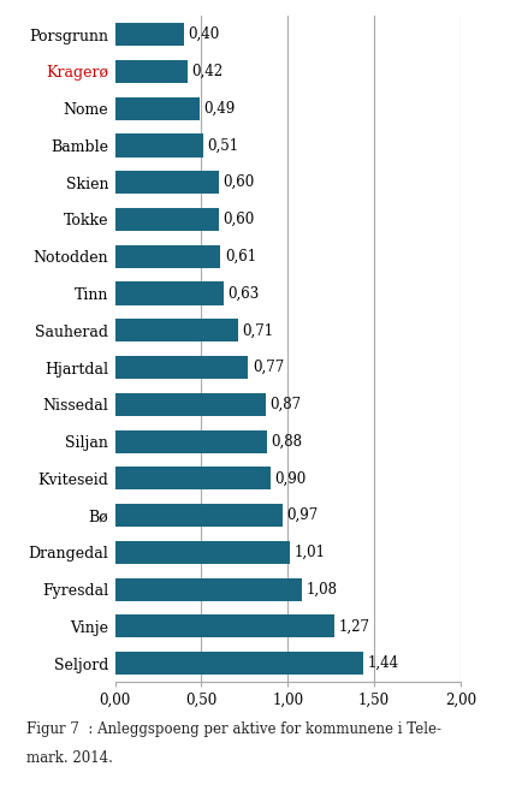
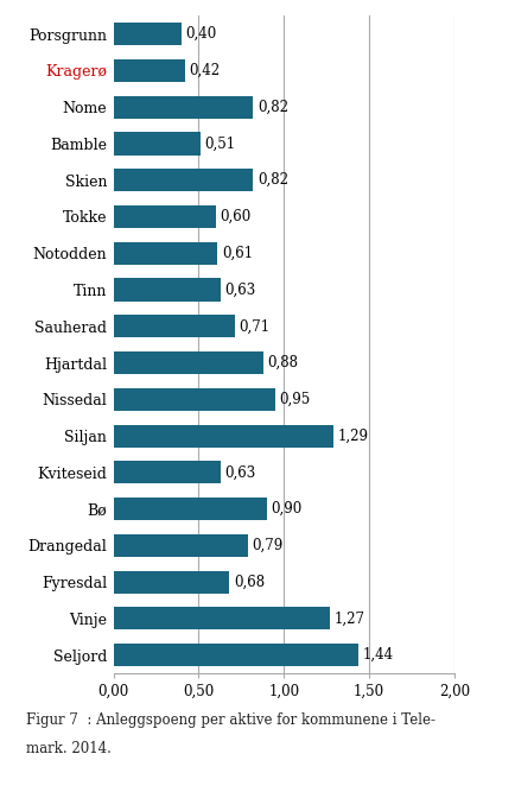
Nome: 0,49 -> 0,82
Skien: 0,60 -> 0,82
Hjartdal: 0,77 -> 0,88
Nissedal: 0,87 -> 0,95
Siljan: 0,88 -> 1,29
Kviteseid: 0,90 -> 0,63
Bø: 0,97 -> 0,90
Drangedal: 1,01 -> 0,79
Fyresdal: 1,08 -> 0,68
